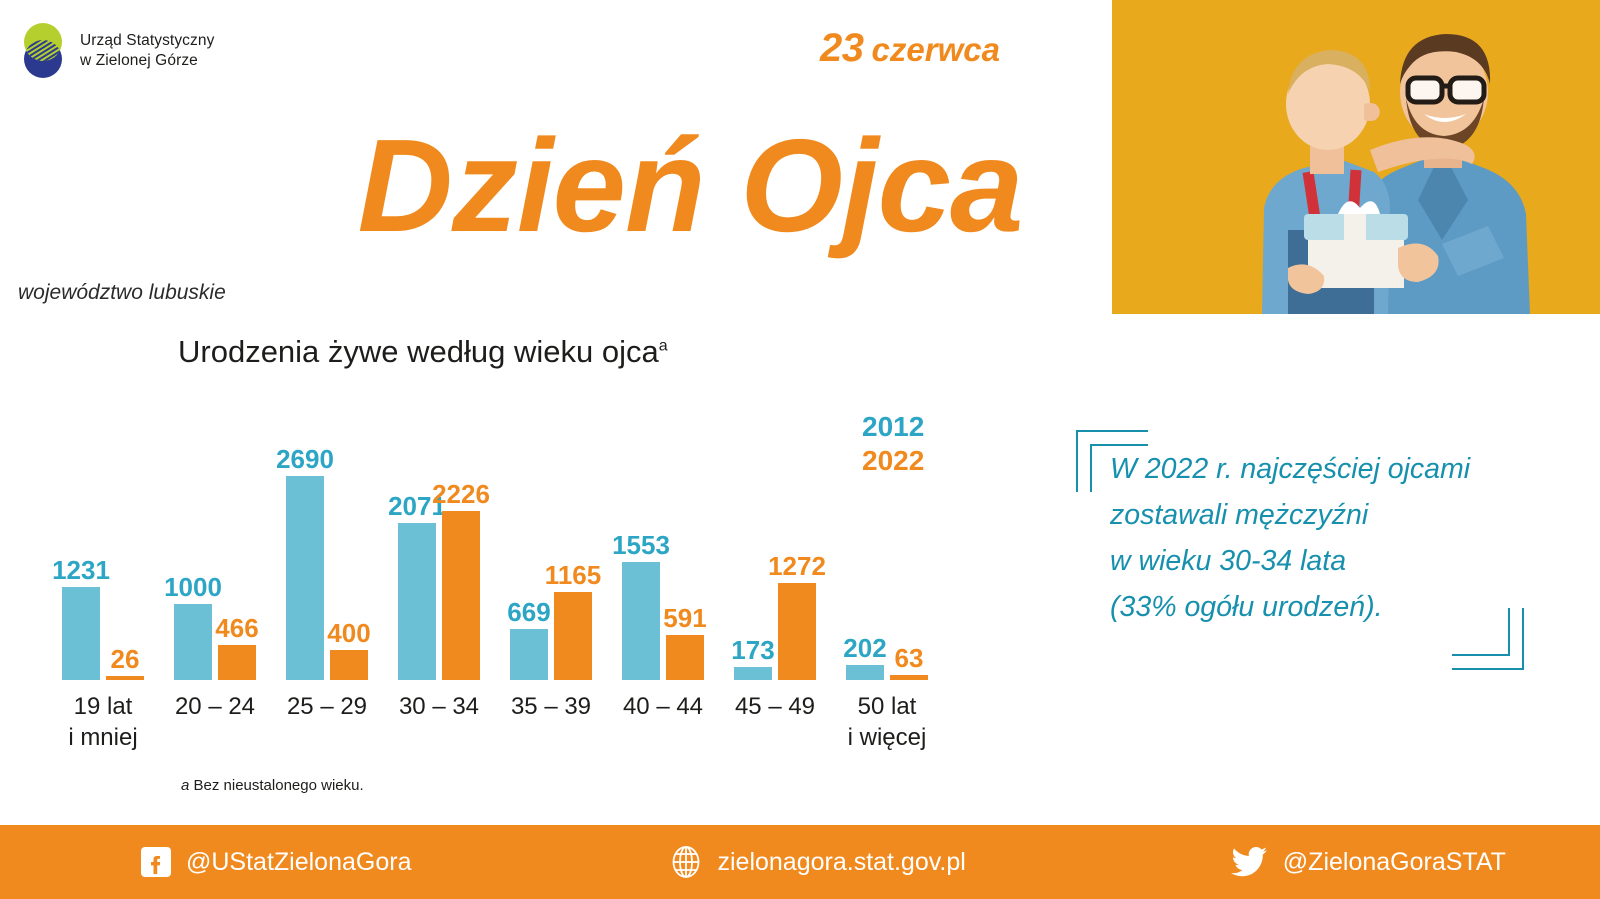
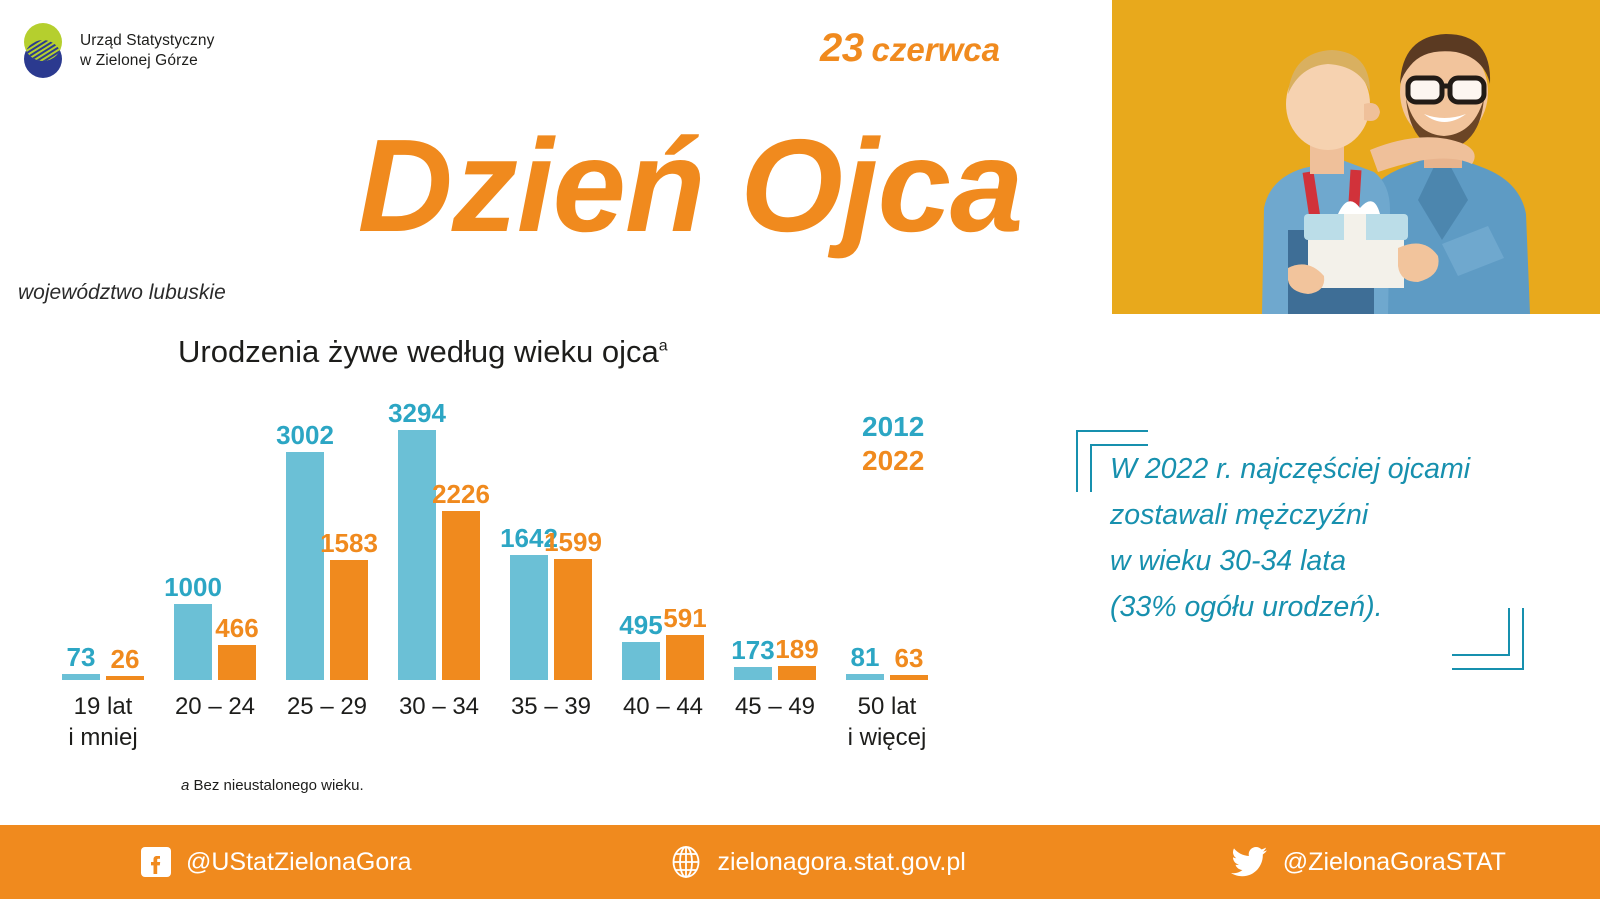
2012/19 lat i mniej: 1231 -> 73
2012/25 – 29: 2690 -> 3002
2022/25 – 29: 400 -> 1583
2012/30 – 34: 2071 -> 3294
2012/35 – 39: 669 -> 1642
2022/35 – 39: 1165 -> 1599
2012/40 – 44: 1553 -> 495
2022/45 – 49: 1272 -> 189
2012/50 lat i więcej: 202 -> 81
